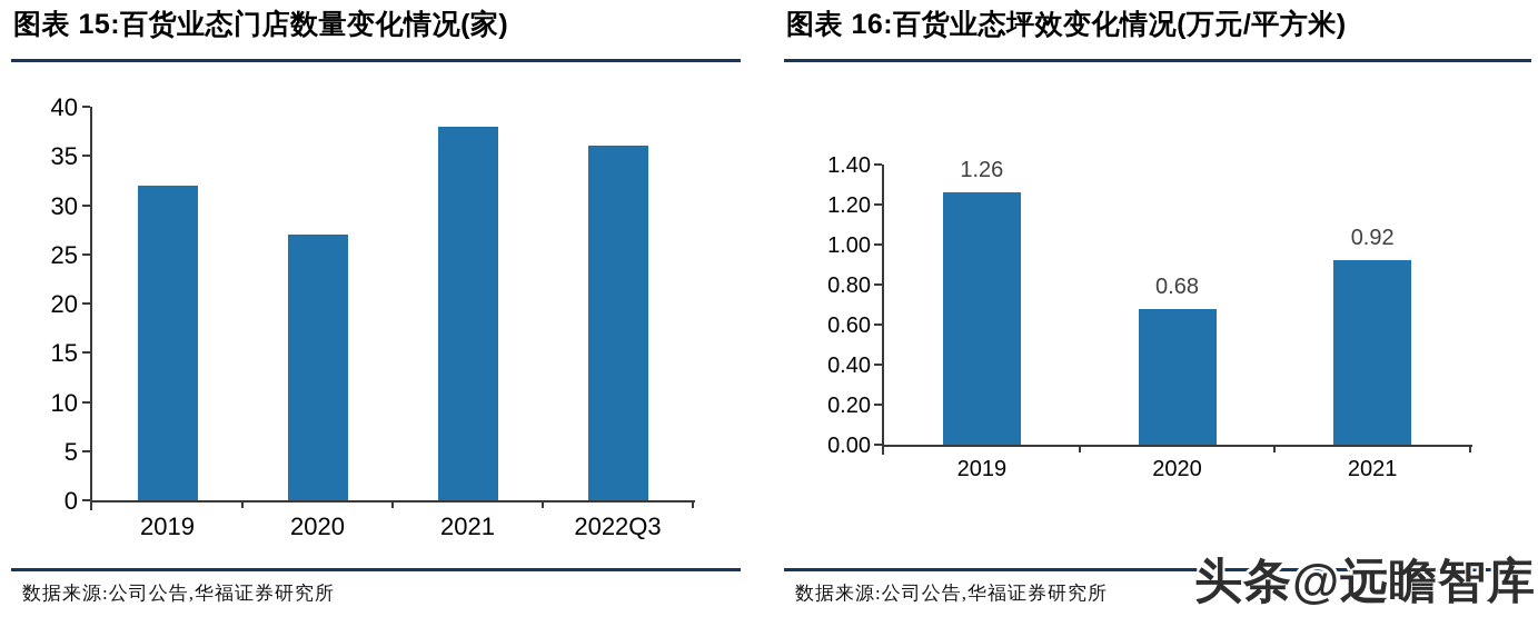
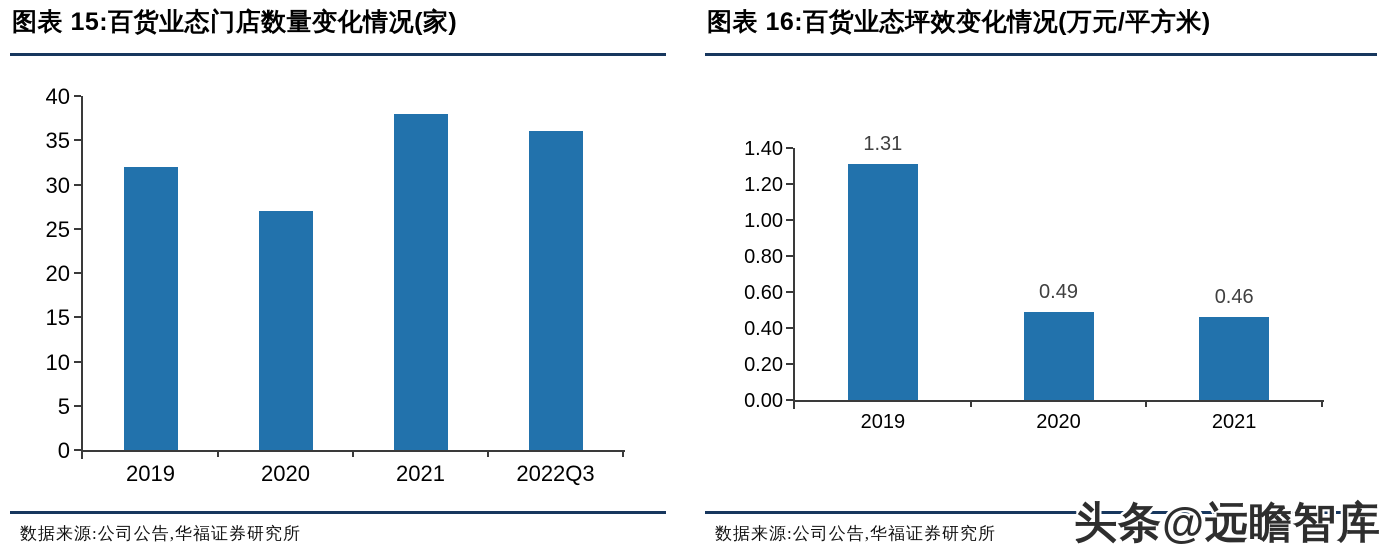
图表 16:百货业态坪效变化情况(万元/平方米)/2019: 1.26 -> 1.31
图表 16:百货业态坪效变化情况(万元/平方米)/2020: 0.68 -> 0.49
图表 16:百货业态坪效变化情况(万元/平方米)/2021: 0.92 -> 0.46
